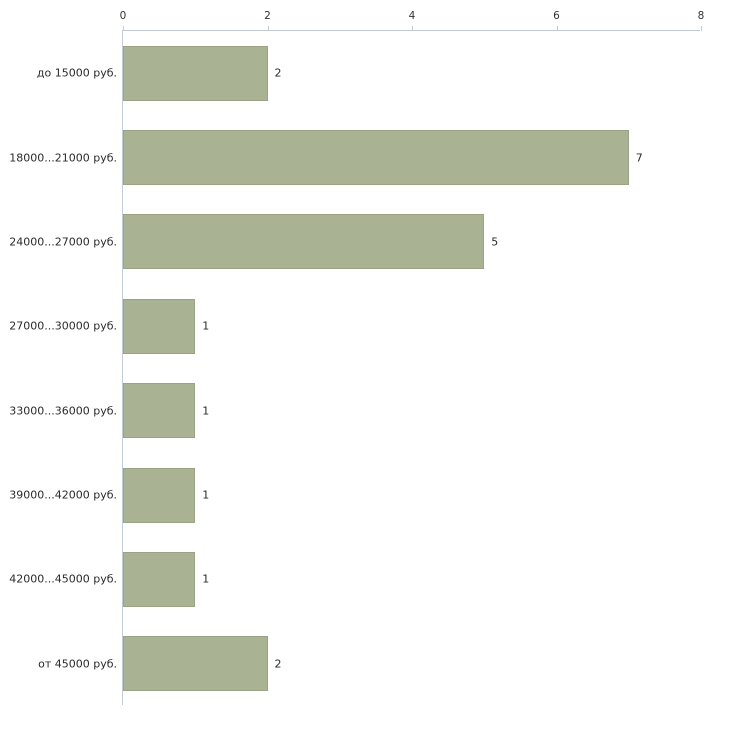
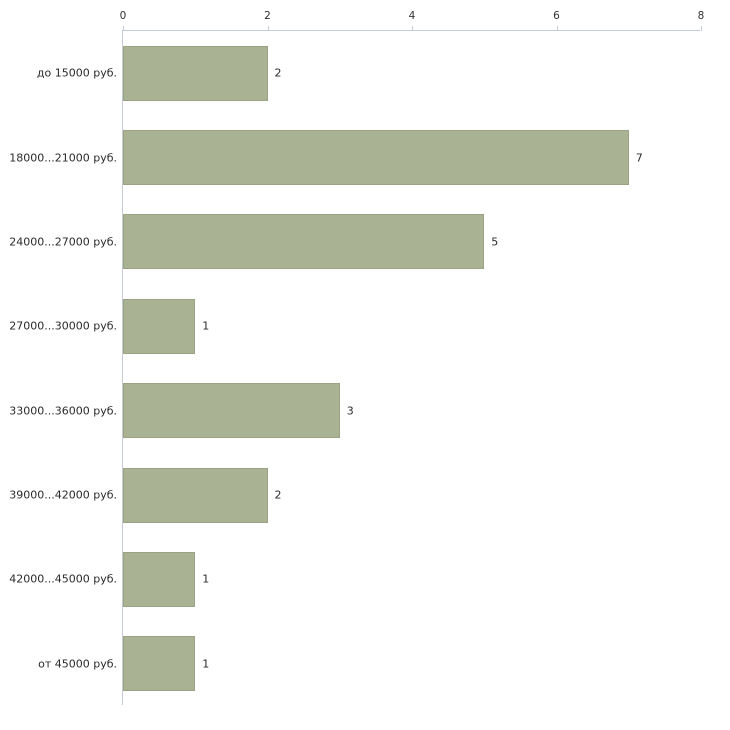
33000...36000 руб.: 1 -> 3
39000...42000 руб.: 1 -> 2
от 45000 руб.: 2 -> 1
